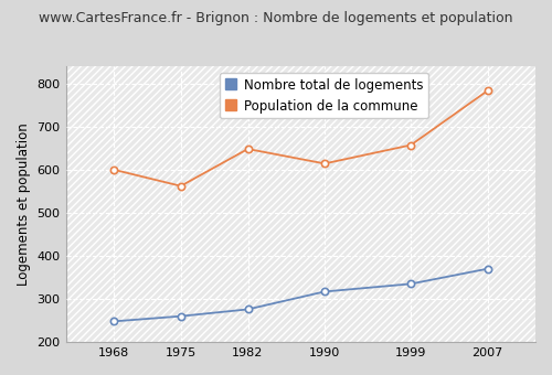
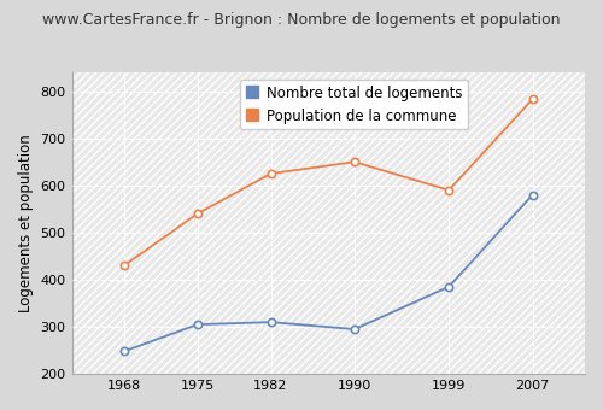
Population de la commune/1968: 600 -> 430
Nombre total de logements/1975: 260 -> 305
Population de la commune/1975: 562 -> 540
Nombre total de logements/1982: 276 -> 310
Population de la commune/1982: 648 -> 625
Nombre total de logements/1990: 317 -> 295
Population de la commune/1990: 614 -> 650
Nombre total de logements/1999: 335 -> 385
Population de la commune/1999: 657 -> 590
Nombre total de logements/2007: 370 -> 580
